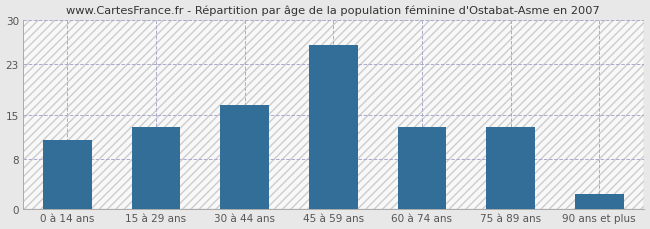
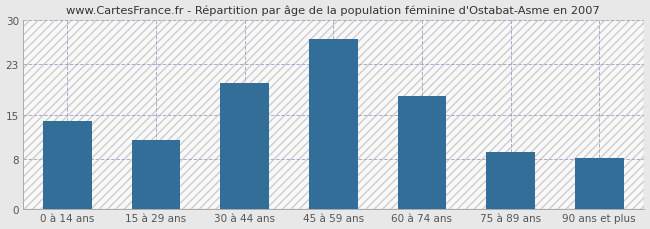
0 à 14 ans: 11.0 -> 14.0
15 à 29 ans: 13.0 -> 11.0
30 à 44 ans: 16.5 -> 20.0
45 à 59 ans: 26.0 -> 27.0
60 à 74 ans: 13.0 -> 18.0
75 à 89 ans: 13.0 -> 9.0
90 ans et plus: 2.5 -> 8.2
